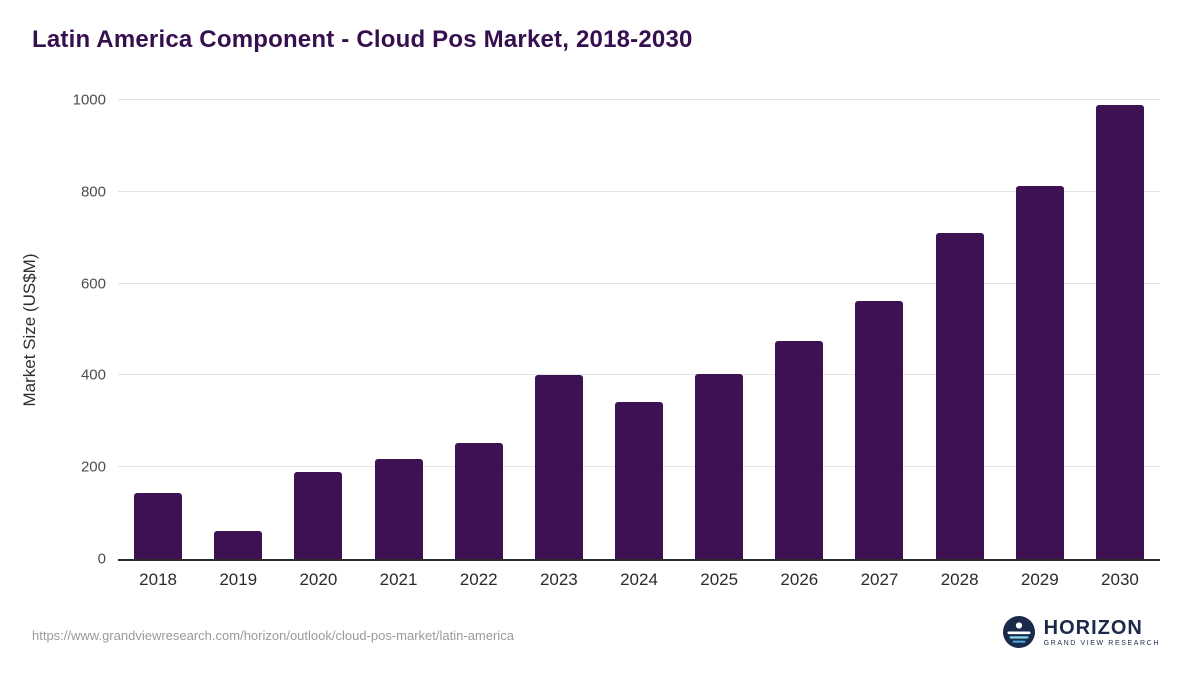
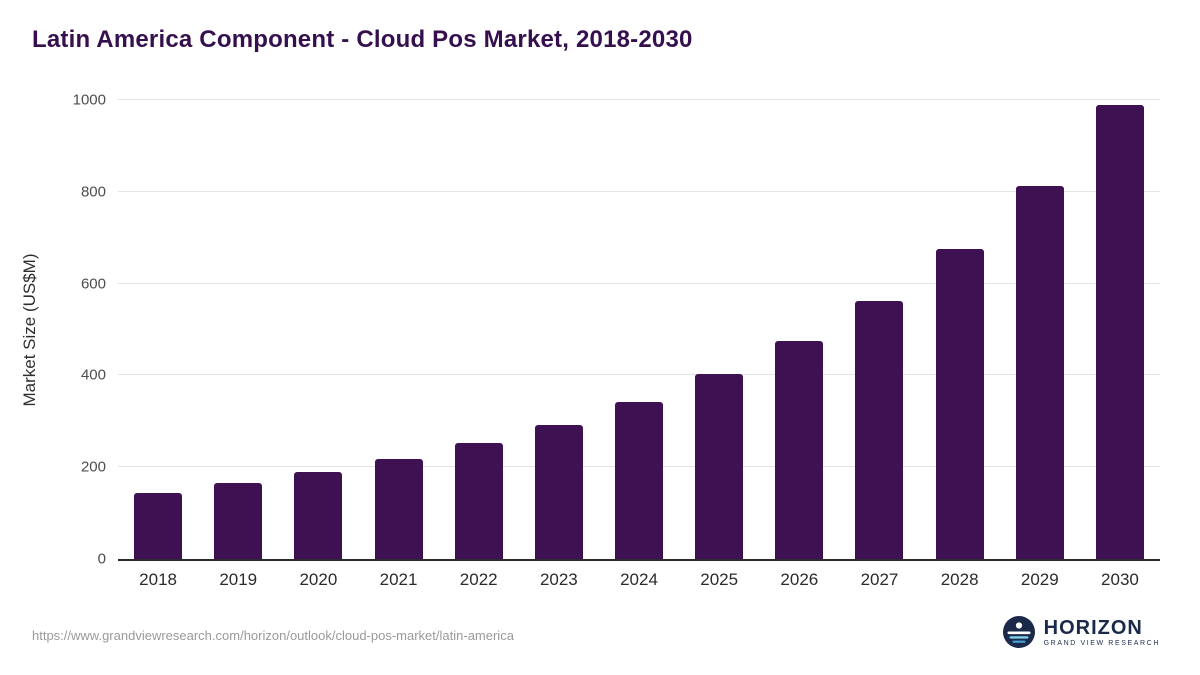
2019: 60 -> 160
2023: 400 -> 290
2028: 710 -> 680
